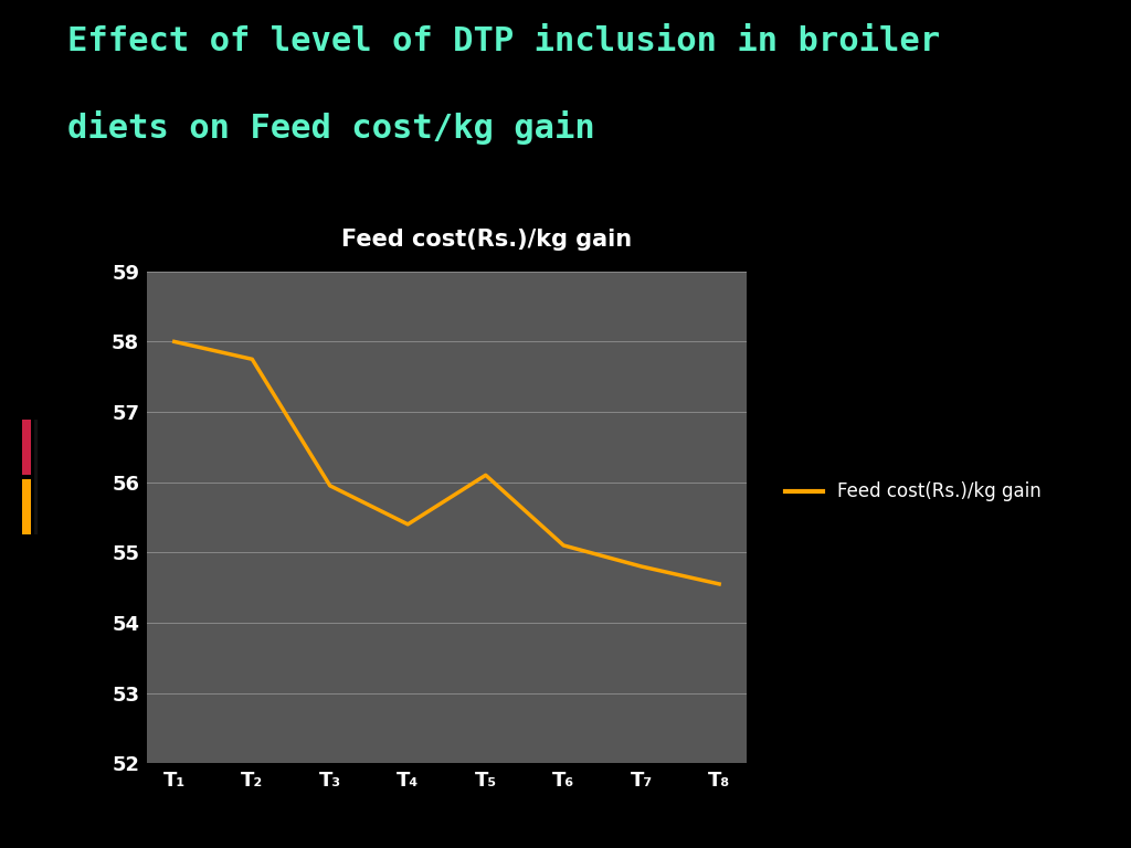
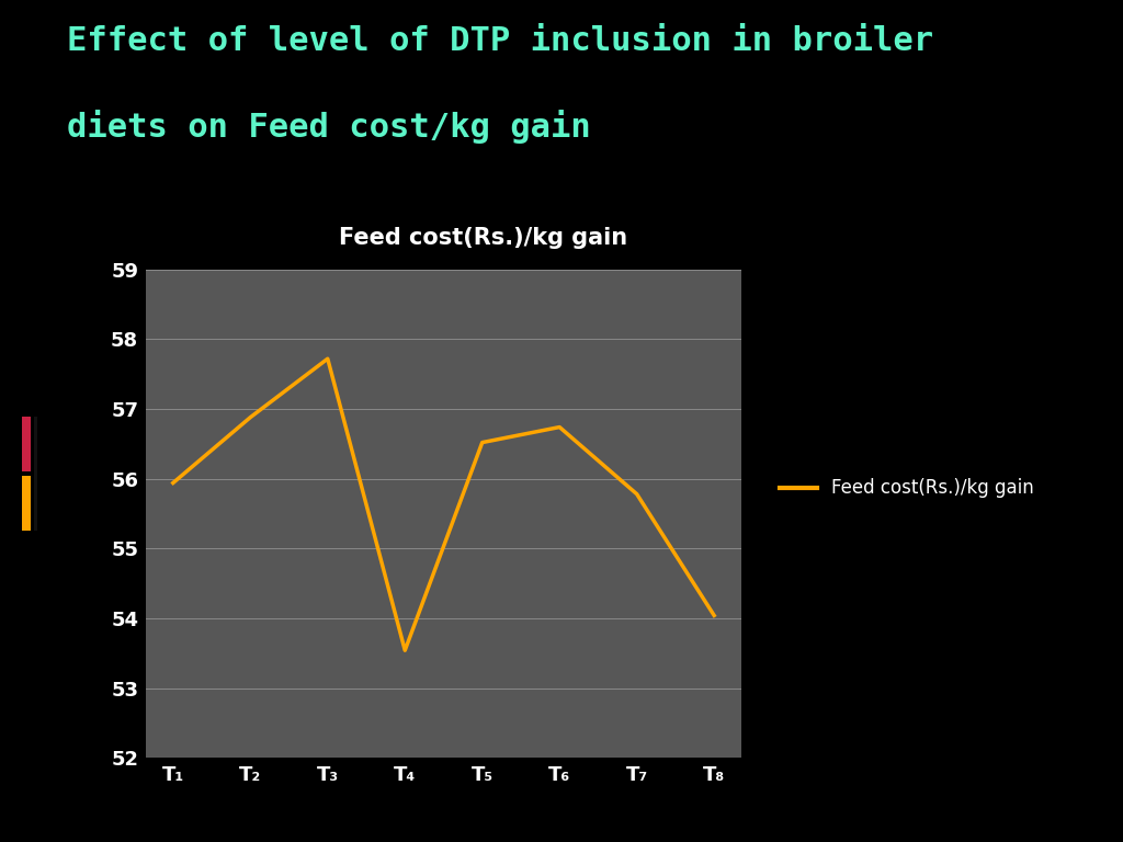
T₁: 58.00 -> 55.94
T₂: 57.75 -> 56.88
T₃: 55.95 -> 57.72
T₄: 55.40 -> 53.54
T₅: 56.10 -> 56.52
T₆: 55.10 -> 56.74
T₇: 54.80 -> 55.78
T₈: 54.55 -> 54.04
